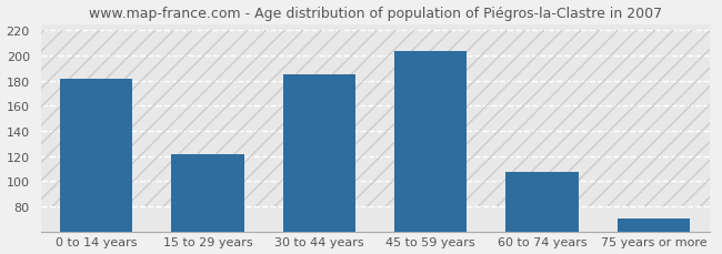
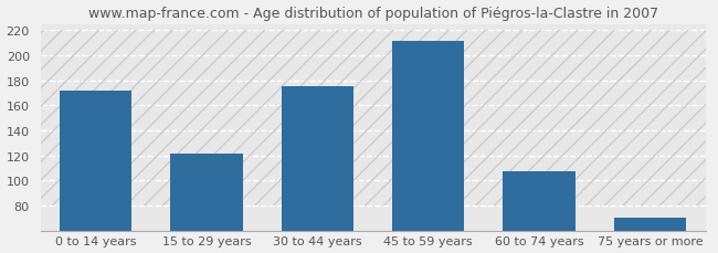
0 to 14 years: 181 -> 172
30 to 44 years: 185 -> 175
45 to 59 years: 203 -> 211
